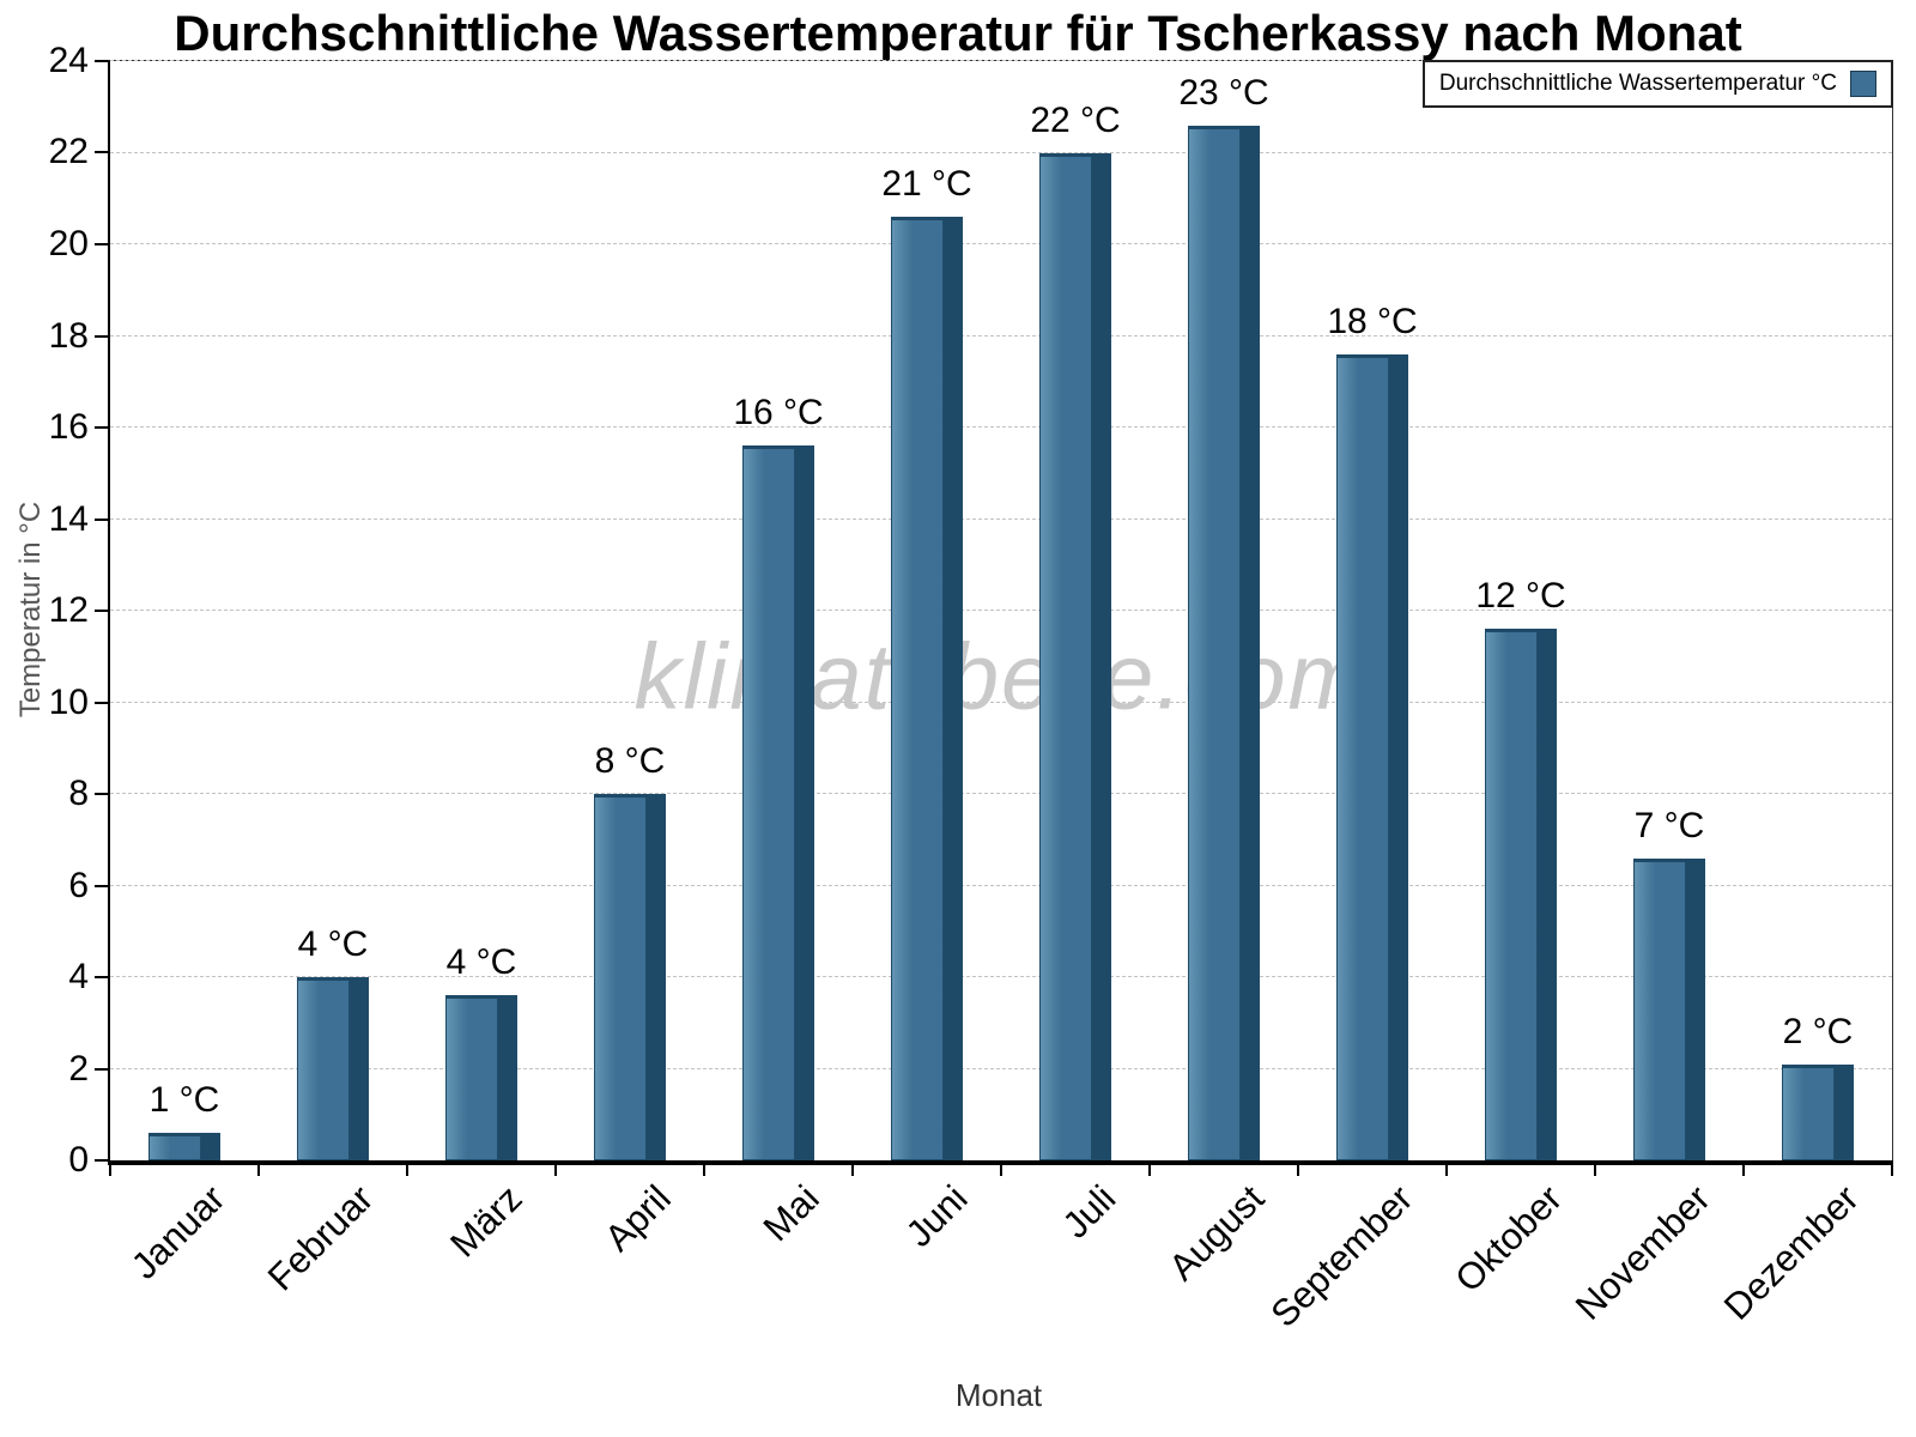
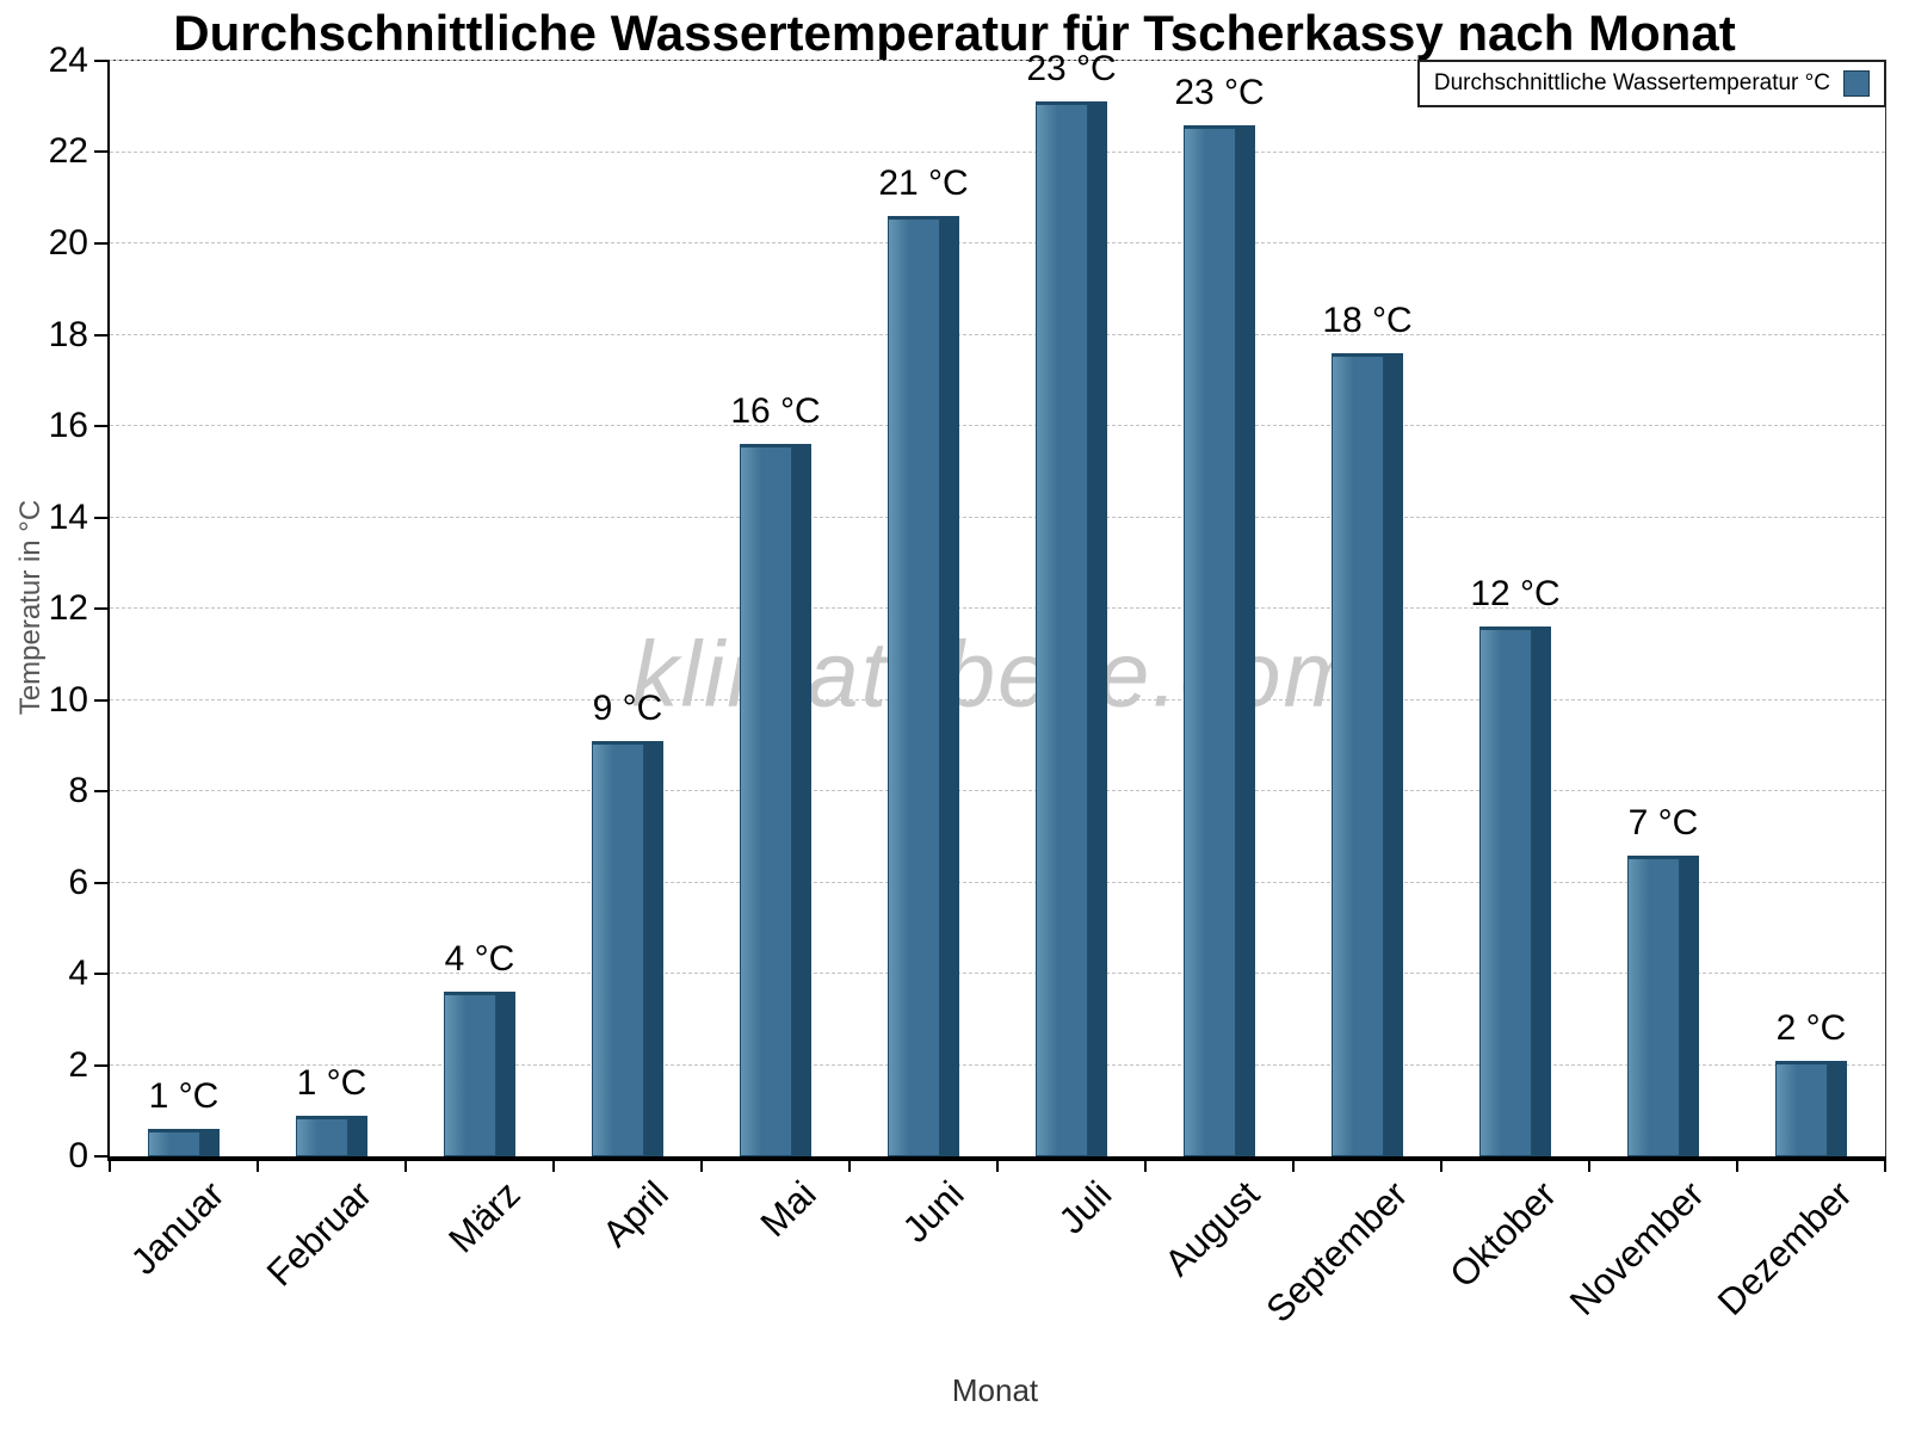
Februar: 4 -> 1
April: 8 -> 9
Juli: 22 -> 23
